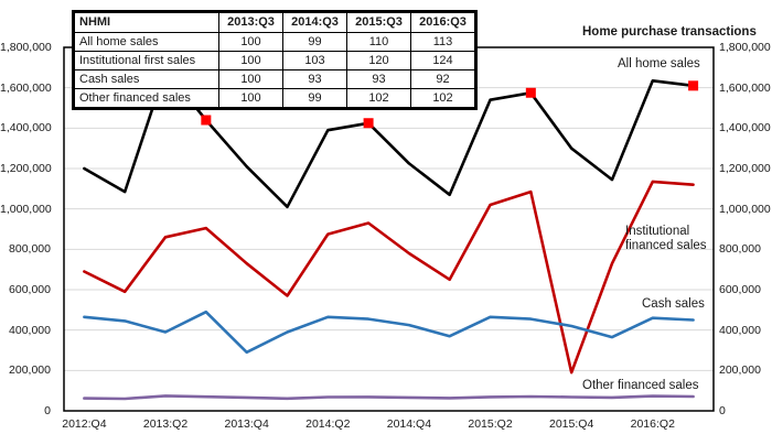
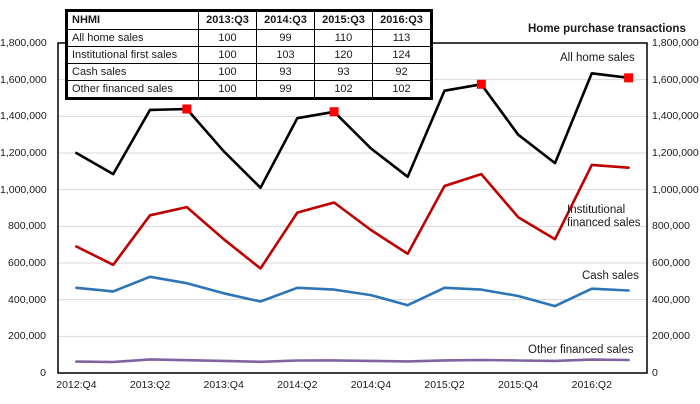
All home sales/2013:Q2: 1690000 -> 1440000
Cash sales/2013:Q2: 390000 -> 520000
Cash sales/2013:Q4: 290000 -> 440000
Institutional financed sales/2015:Q4: 190000 -> 850000
